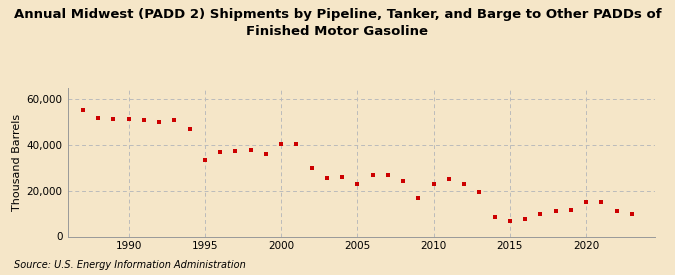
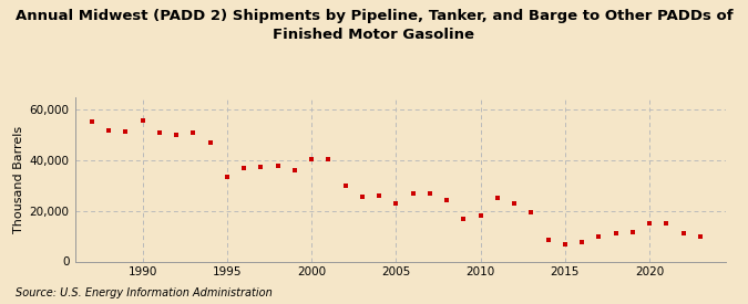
1990: 51,500 -> 56,000
2010: 23,000 -> 18,000
